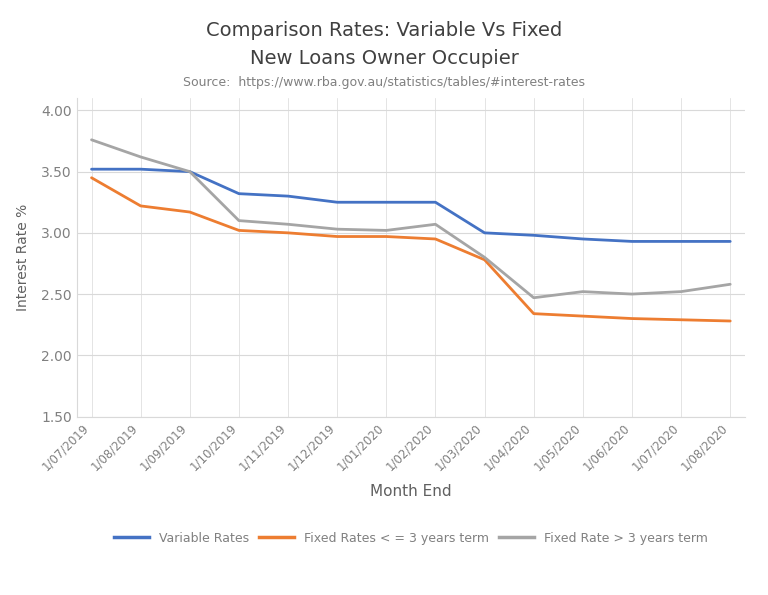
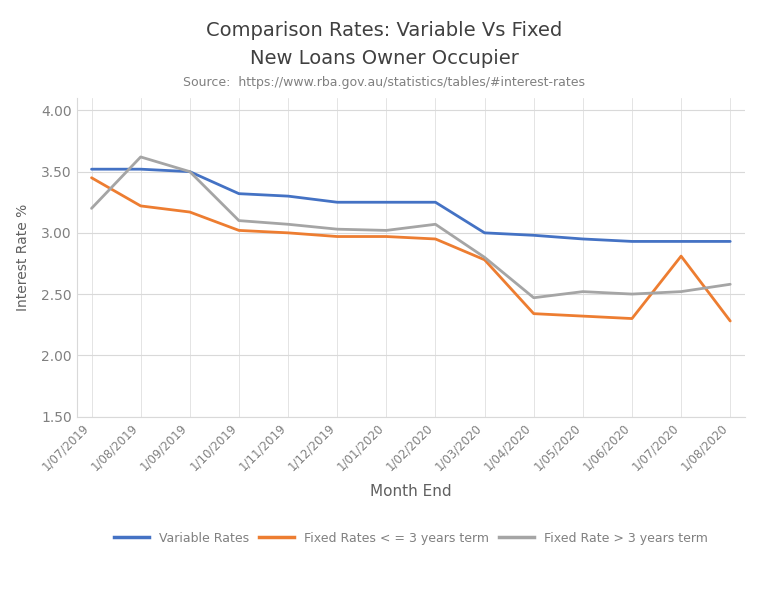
Fixed Rate > 3 years term/1/07/2019: 3.76 -> 3.20
Fixed Rates < = 3 years term/1/07/2020: 2.29 -> 2.81
